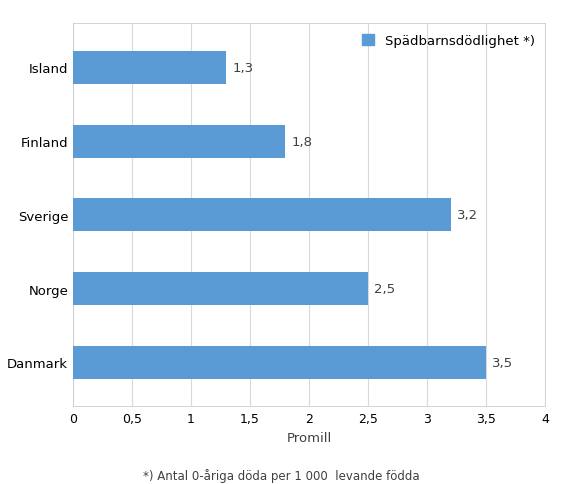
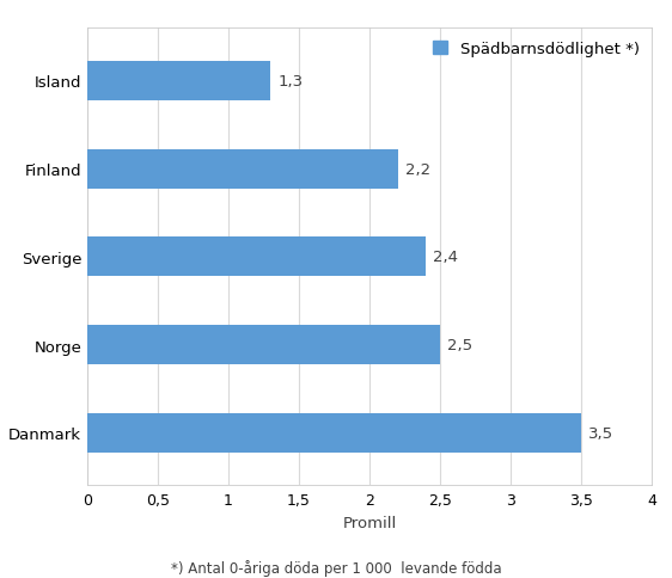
Finland: 1,8 -> 2,2
Sverige: 3,2 -> 2,4
